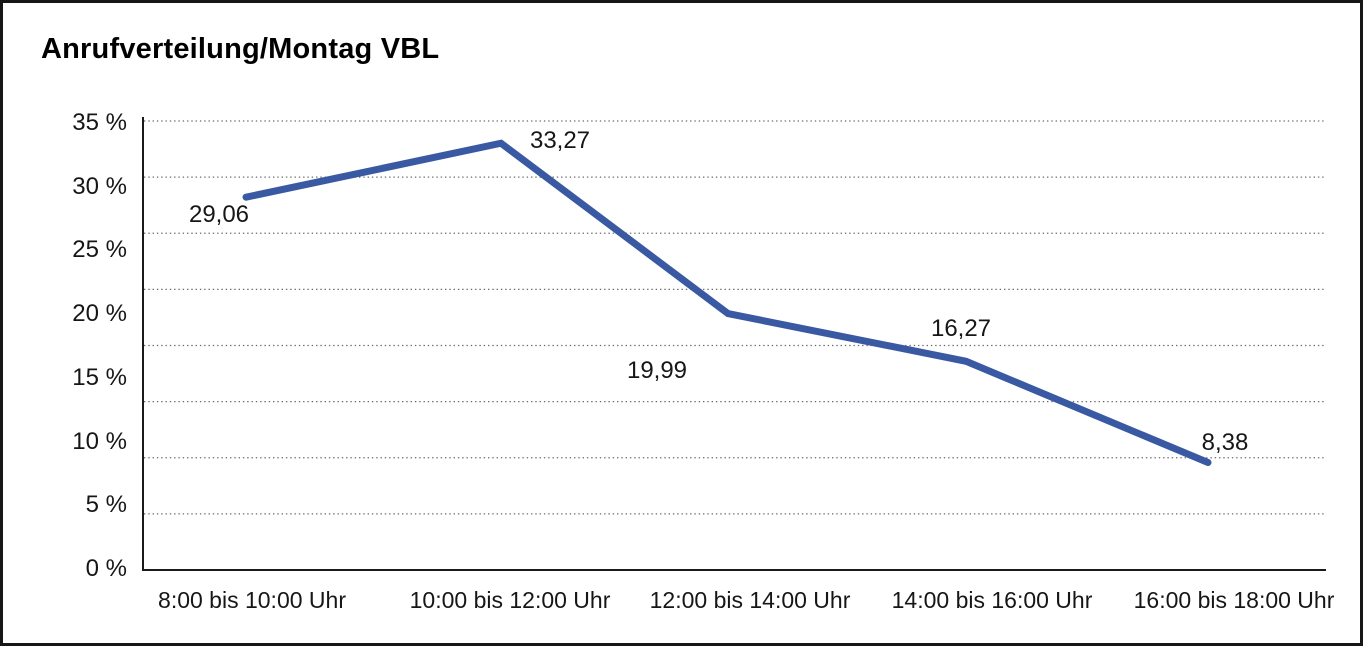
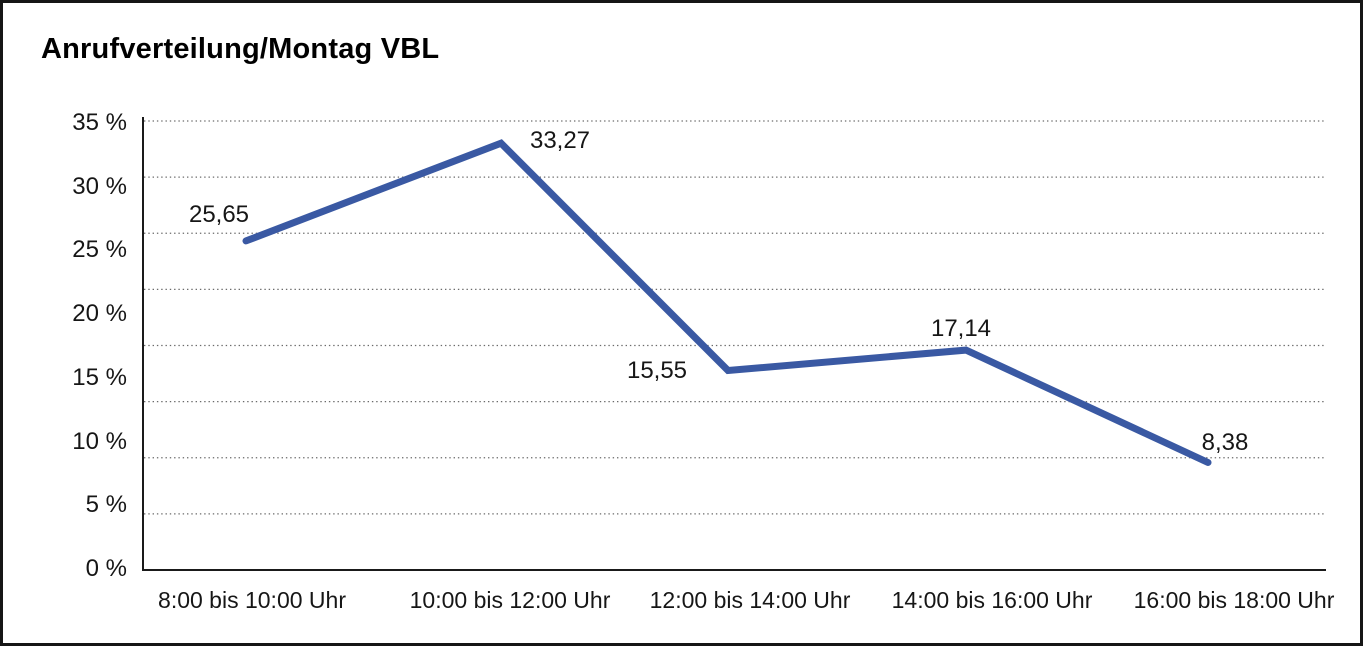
8:00 bis 10:00 Uhr: 29,06 -> 25,65
12:00 bis 14:00 Uhr: 19,99 -> 15,55
14:00 bis 16:00 Uhr: 16,27 -> 17,14
